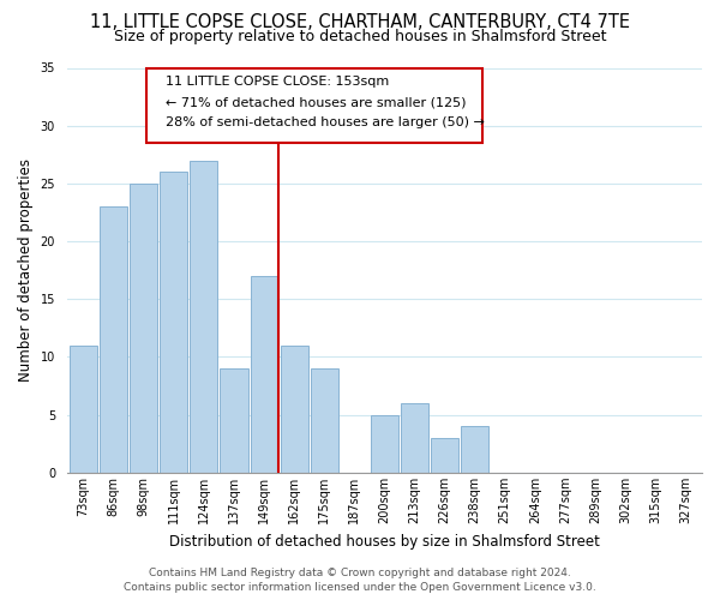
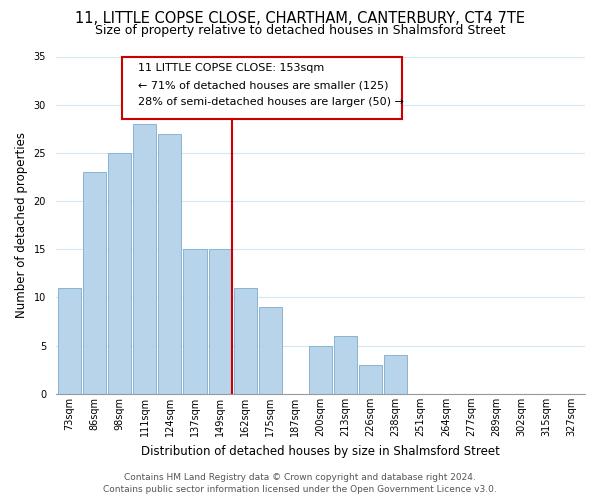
111sqm: 26 -> 28
137sqm: 9 -> 15
149sqm: 17 -> 15
